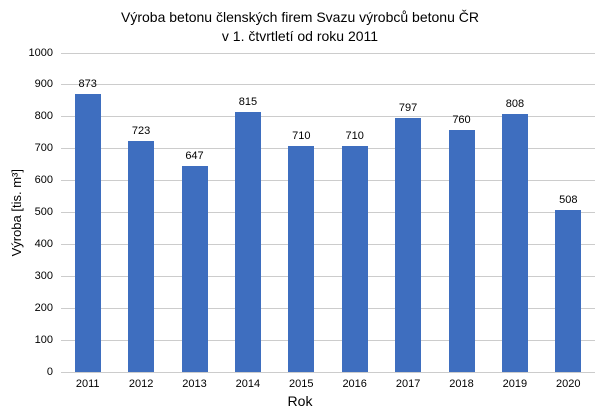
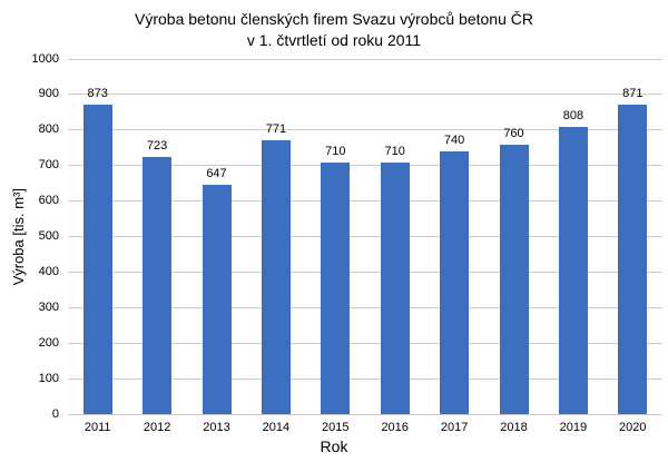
2014: 815 -> 771
2017: 797 -> 740
2020: 508 -> 871
